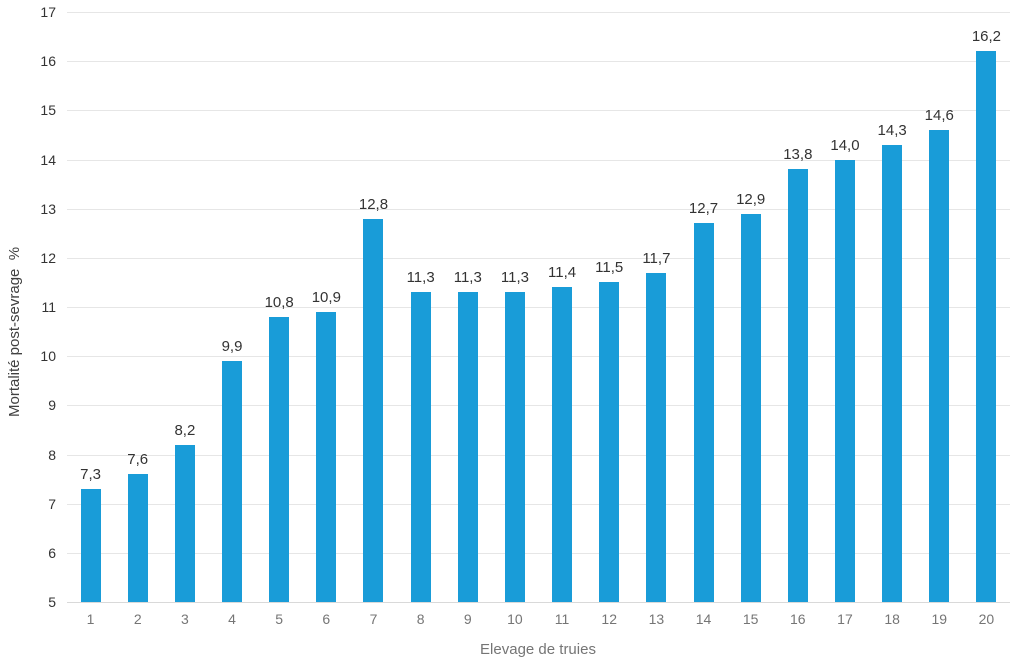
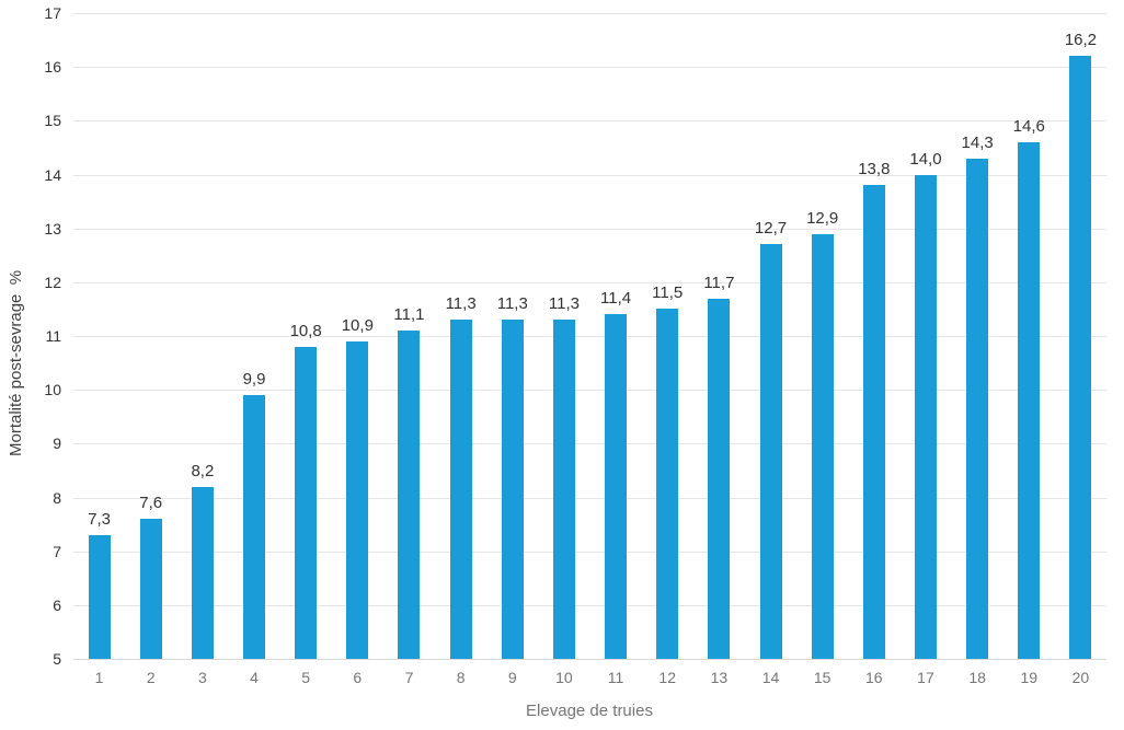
7: 12,8 -> 11,1
